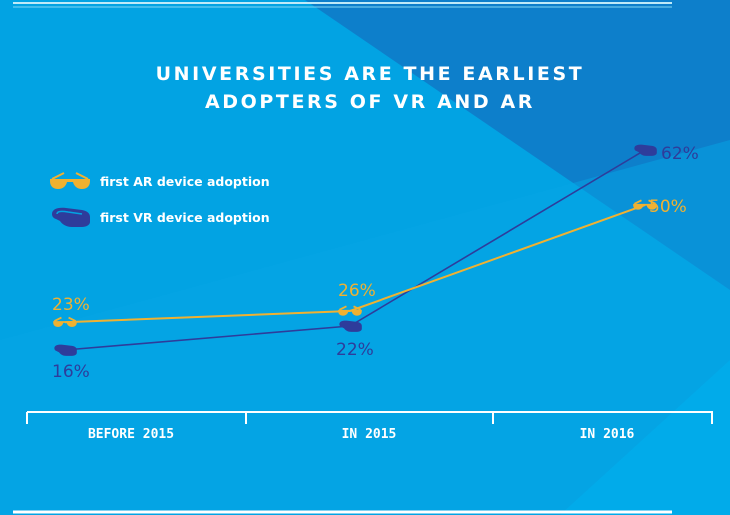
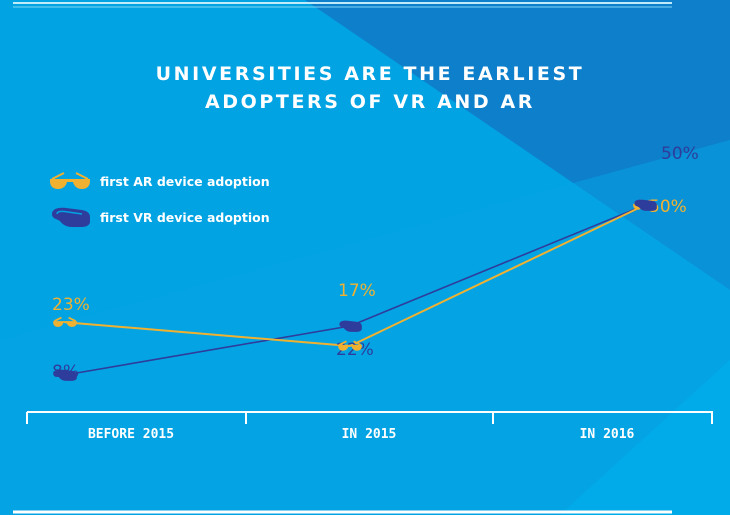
first VR device adoption/BEFORE 2015: 16% -> 8%
first AR device adoption/IN 2015: 26% -> 17%
first VR device adoption/IN 2016: 62% -> 50%
